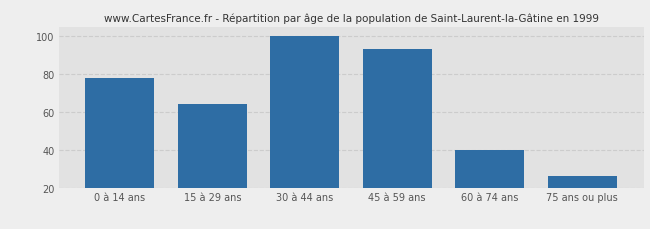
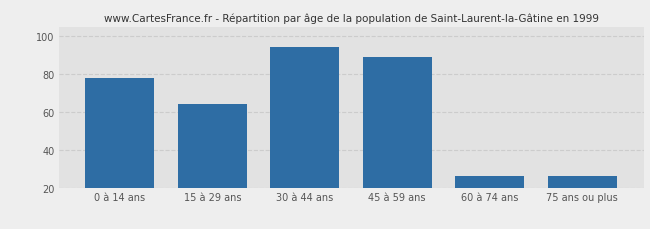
30 à 44 ans: 100 -> 94
45 à 59 ans: 93 -> 89
60 à 74 ans: 40 -> 26
